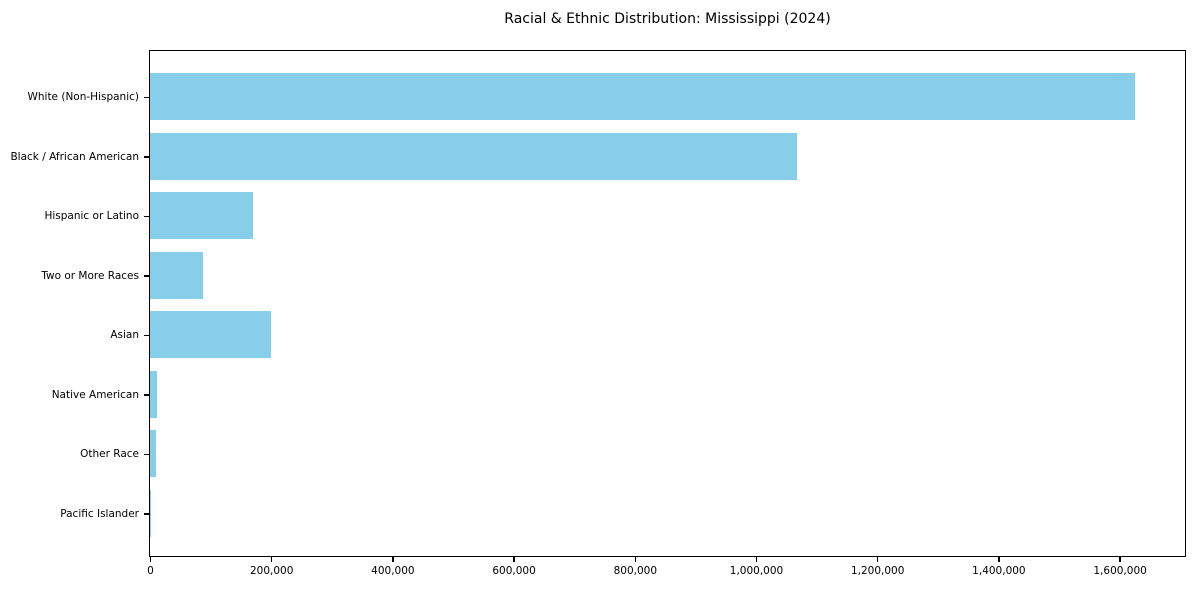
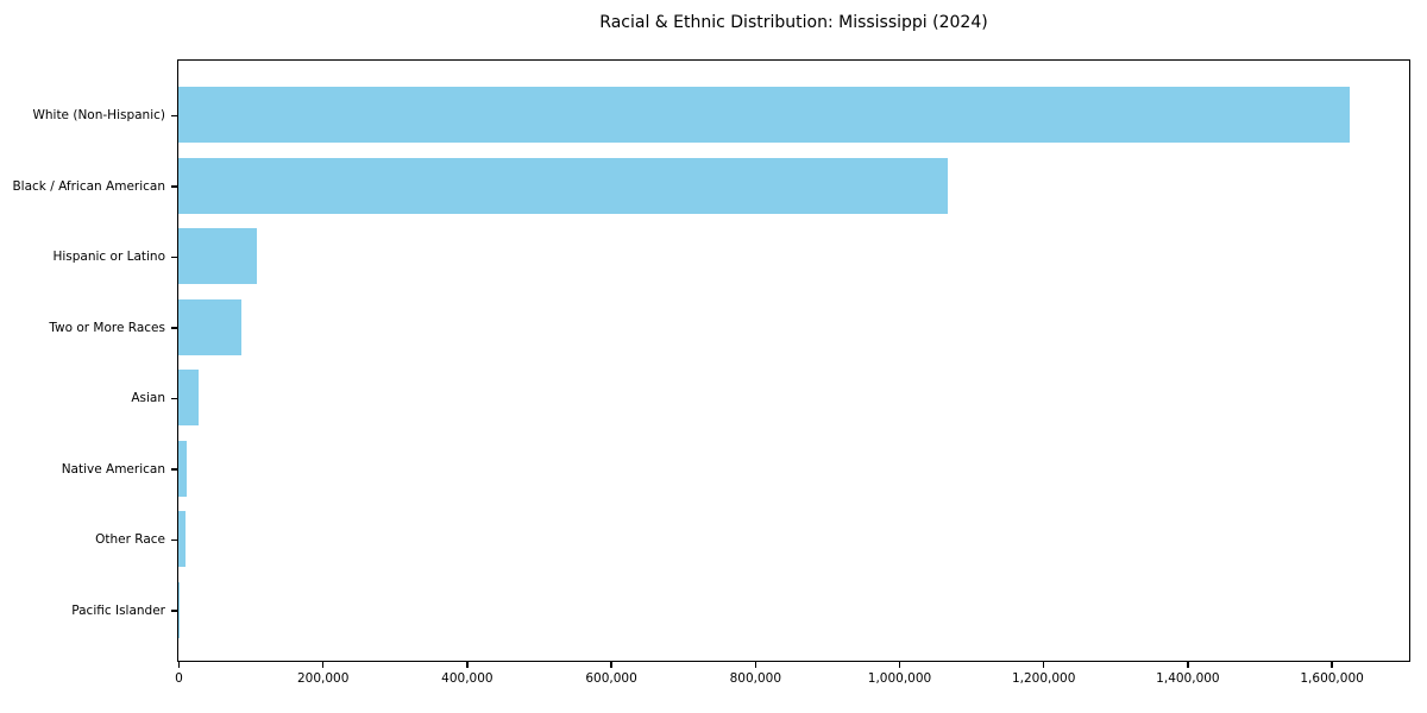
Hispanic or Latino: 170000 -> 110000
Asian: 200000 -> 30000
